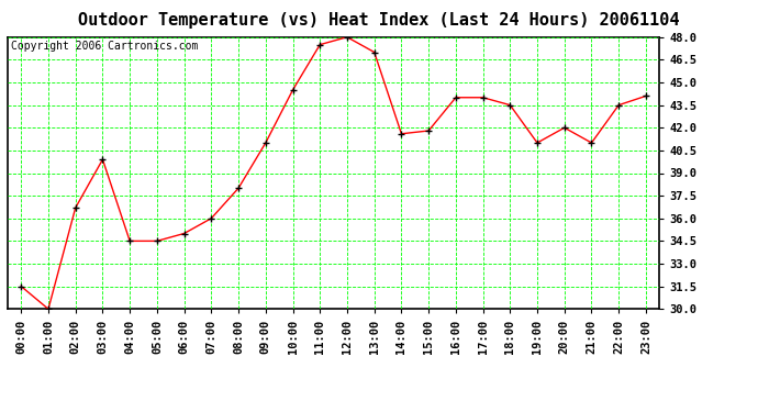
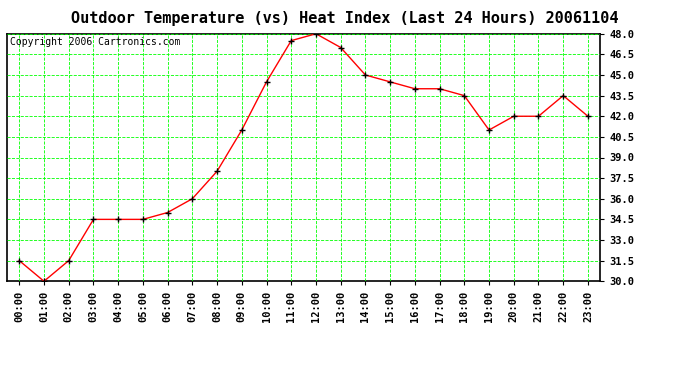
02:00: 36.7 -> 31.5
03:00: 39.9 -> 34.5
14:00: 41.6 -> 45.0
15:00: 41.8 -> 44.5
21:00: 41.0 -> 42.0
23:00: 44.1 -> 42.0
